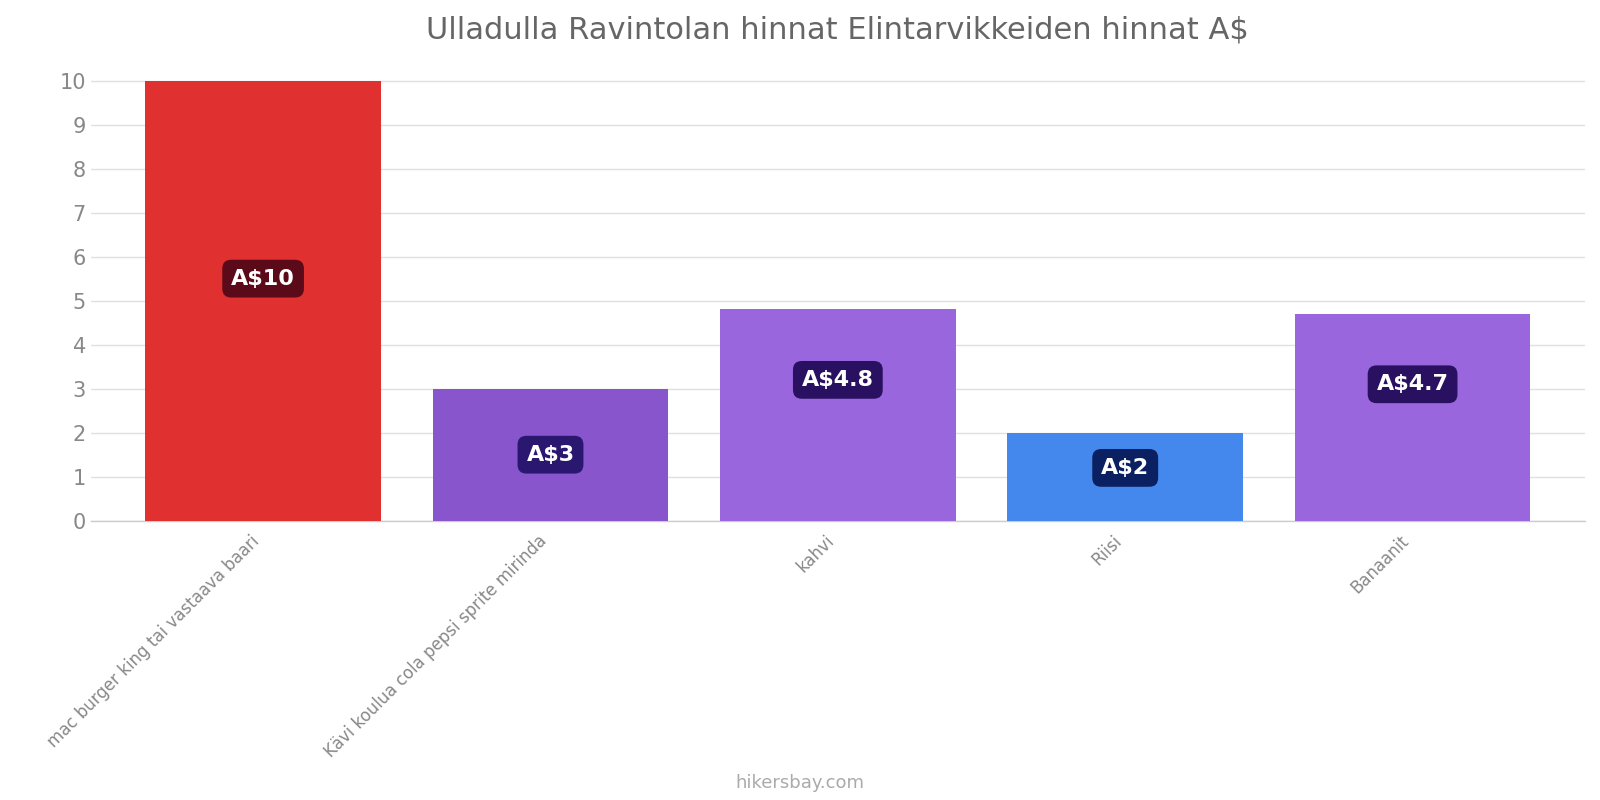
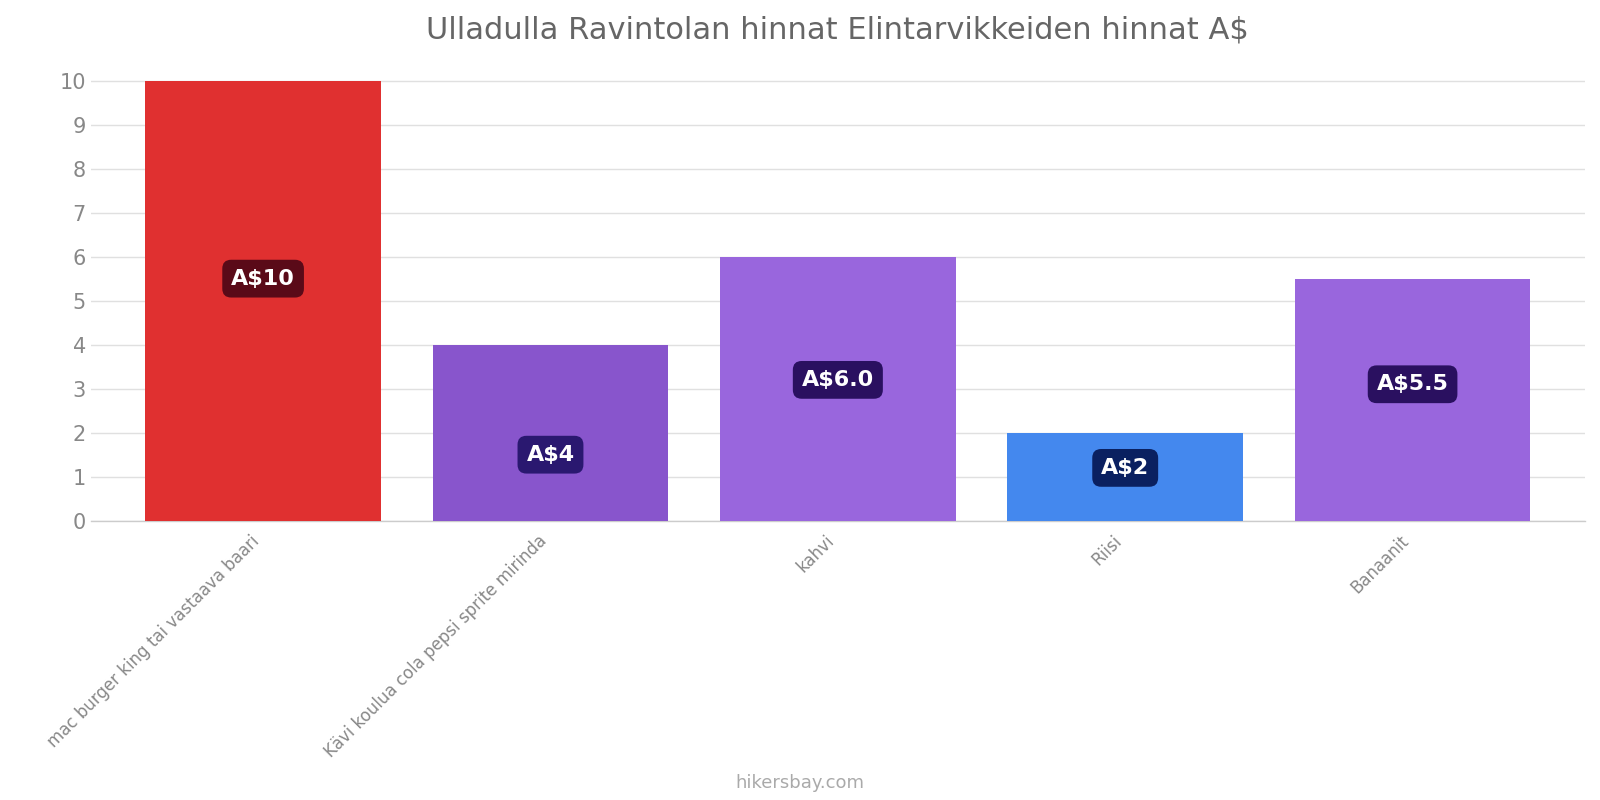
Kävi koulua cola pepsi sprite mirinda: A$3 -> A$4
kahvi: A$4.8 -> A$6.0
Banaanit: A$4.7 -> A$5.5
